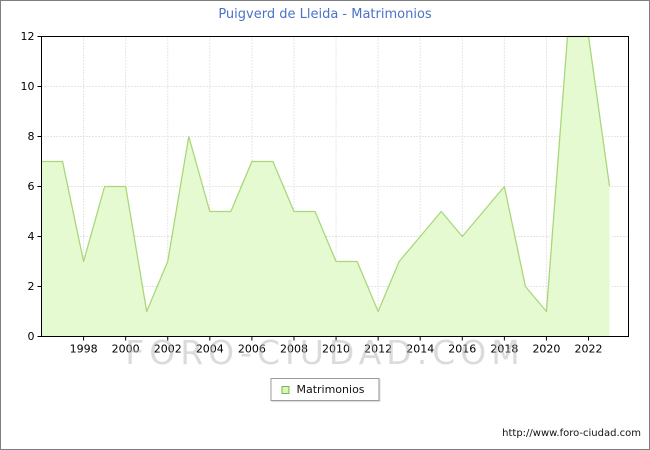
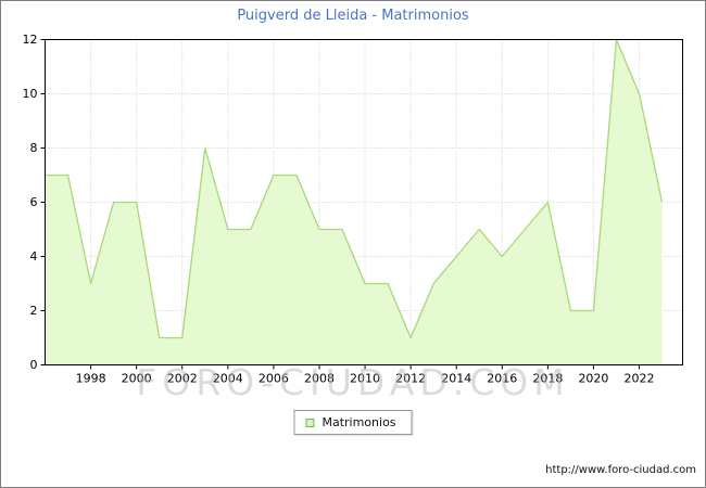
2002: 3 -> 1
2020: 1 -> 2
2022: 12 -> 10
